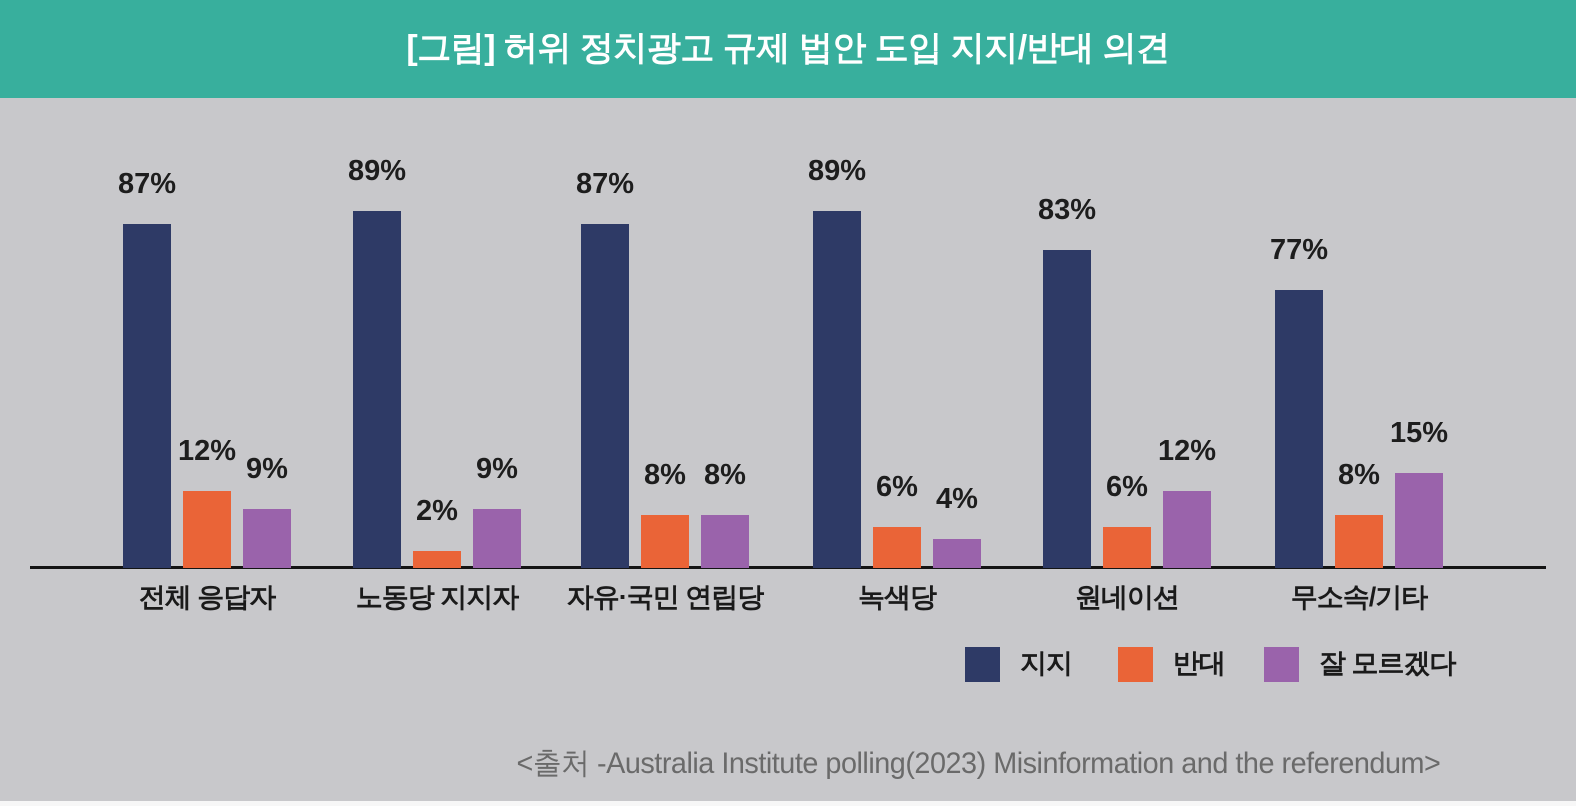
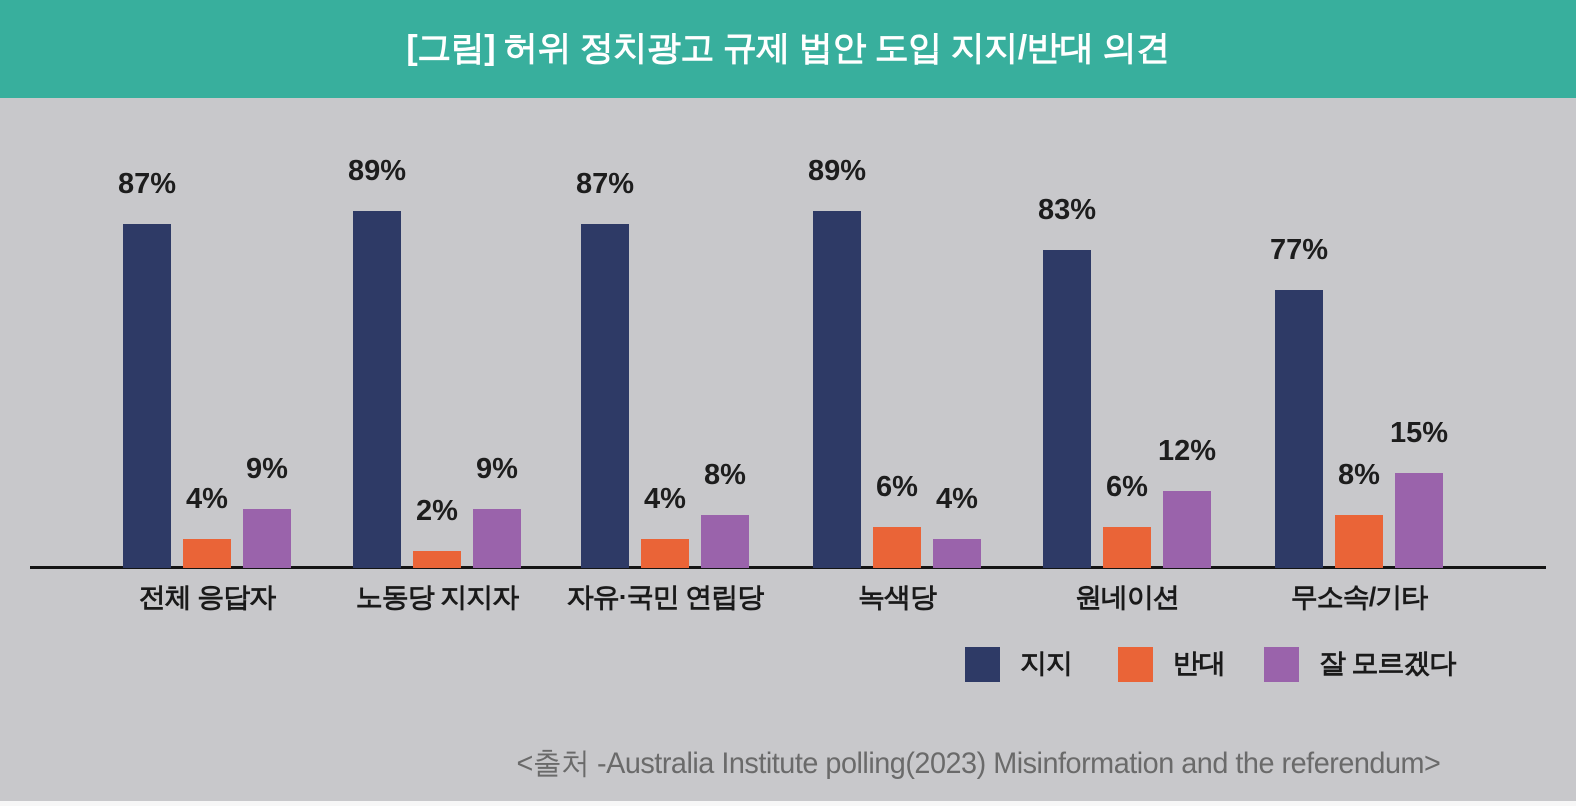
반대/전체 응답자: 12% -> 4%
반대/자유·국민 연립당: 8% -> 4%
